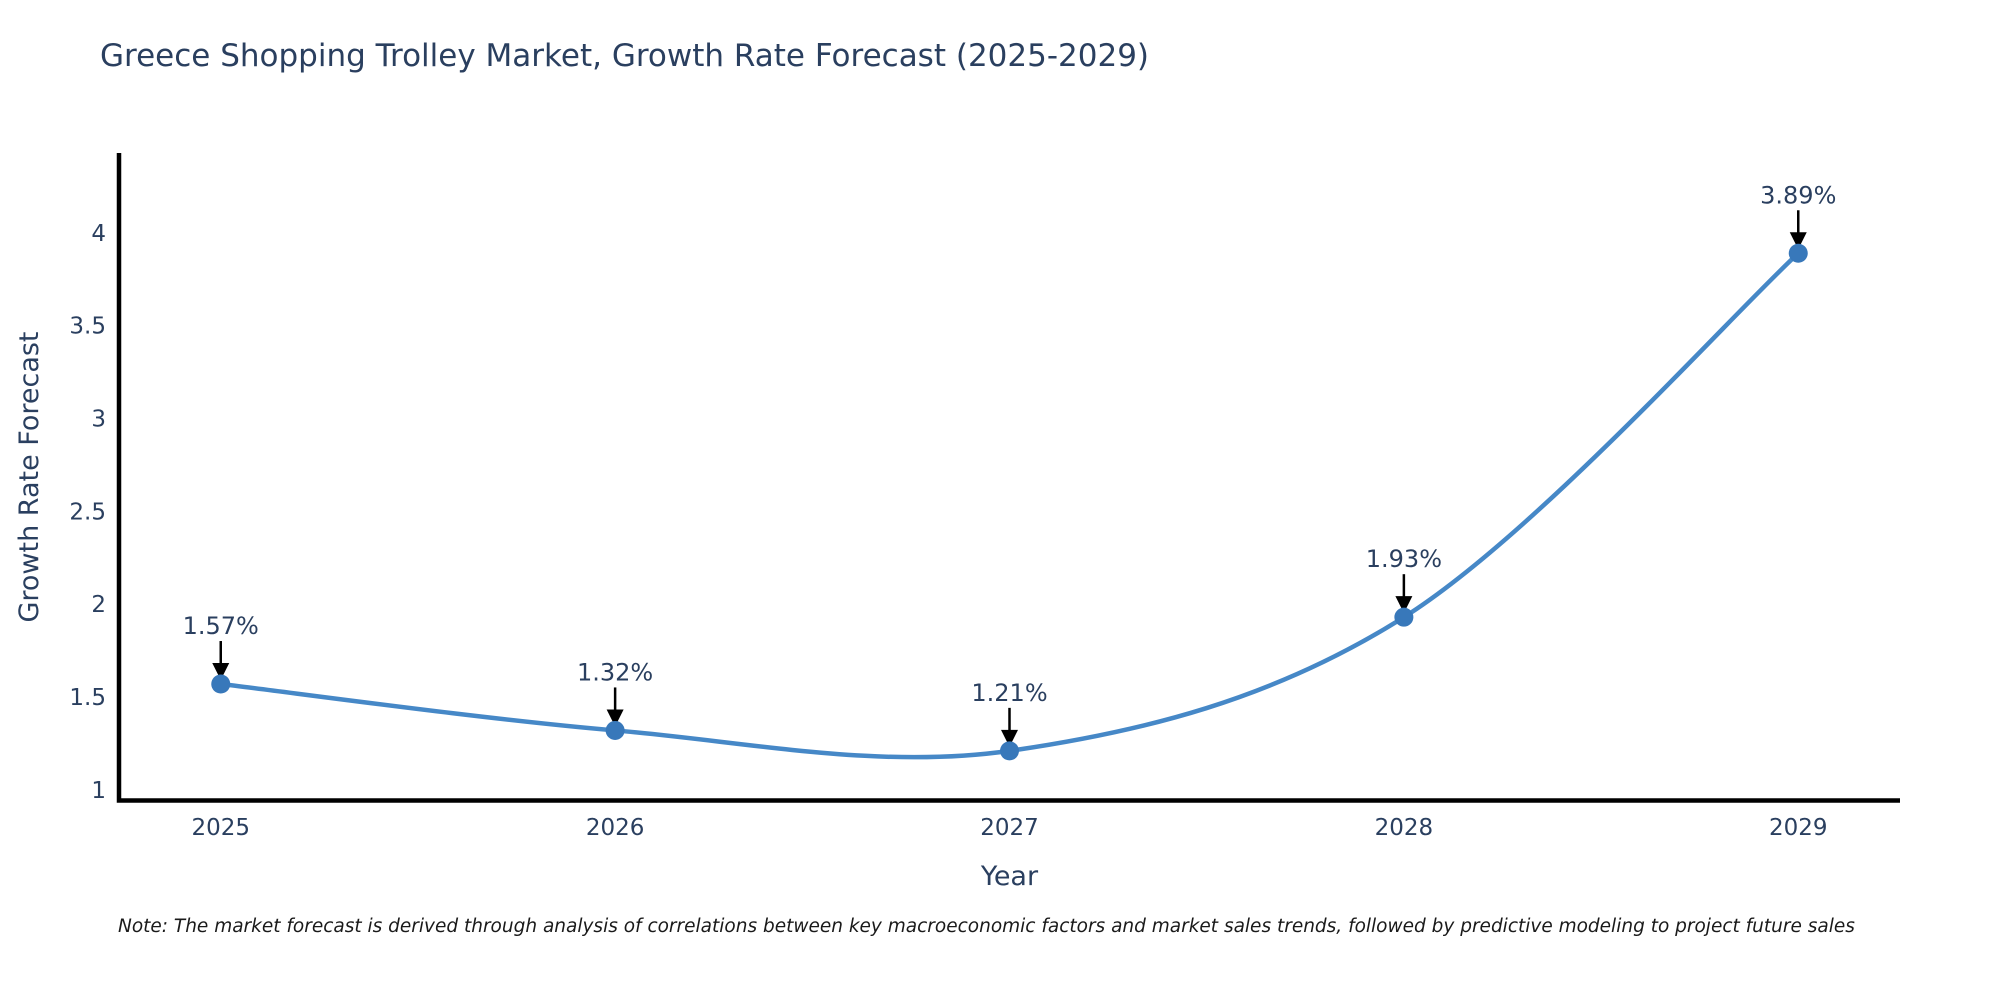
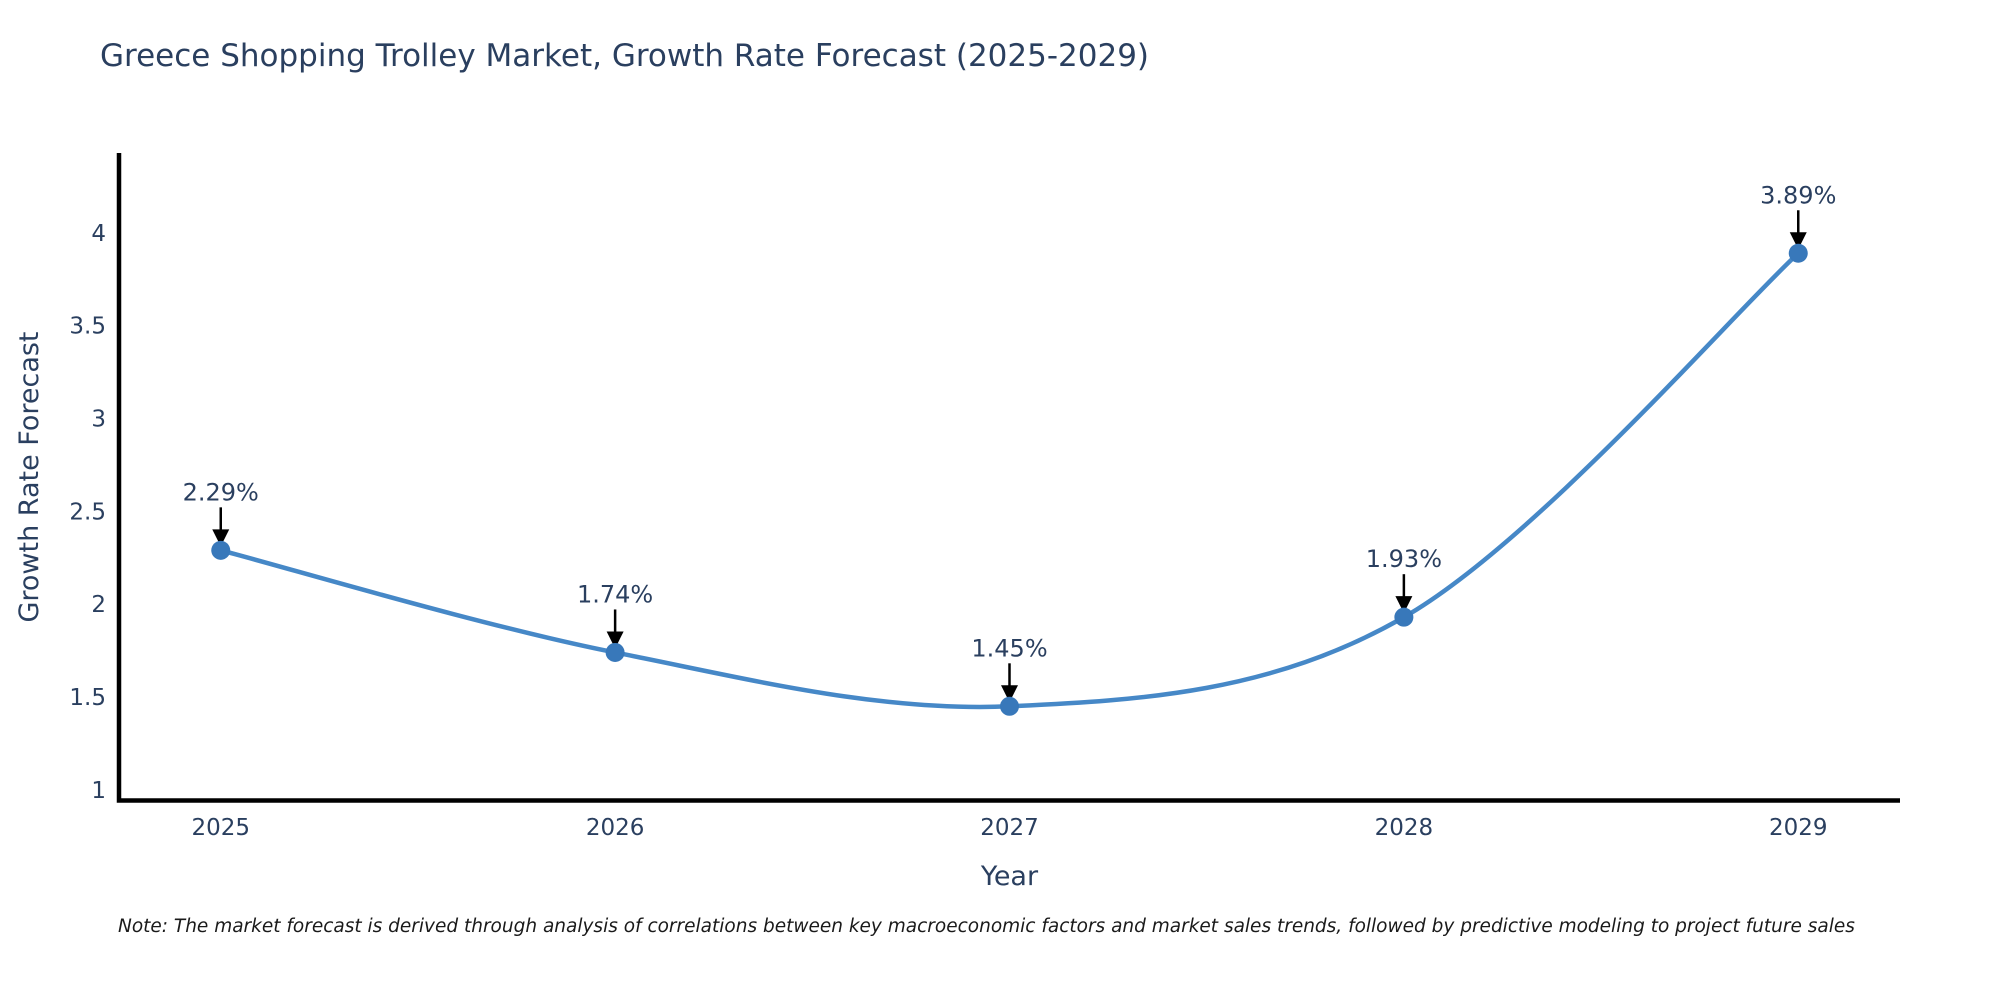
2025: 1.57% -> 2.29%
2026: 1.32% -> 1.74%
2027: 1.21% -> 1.45%
